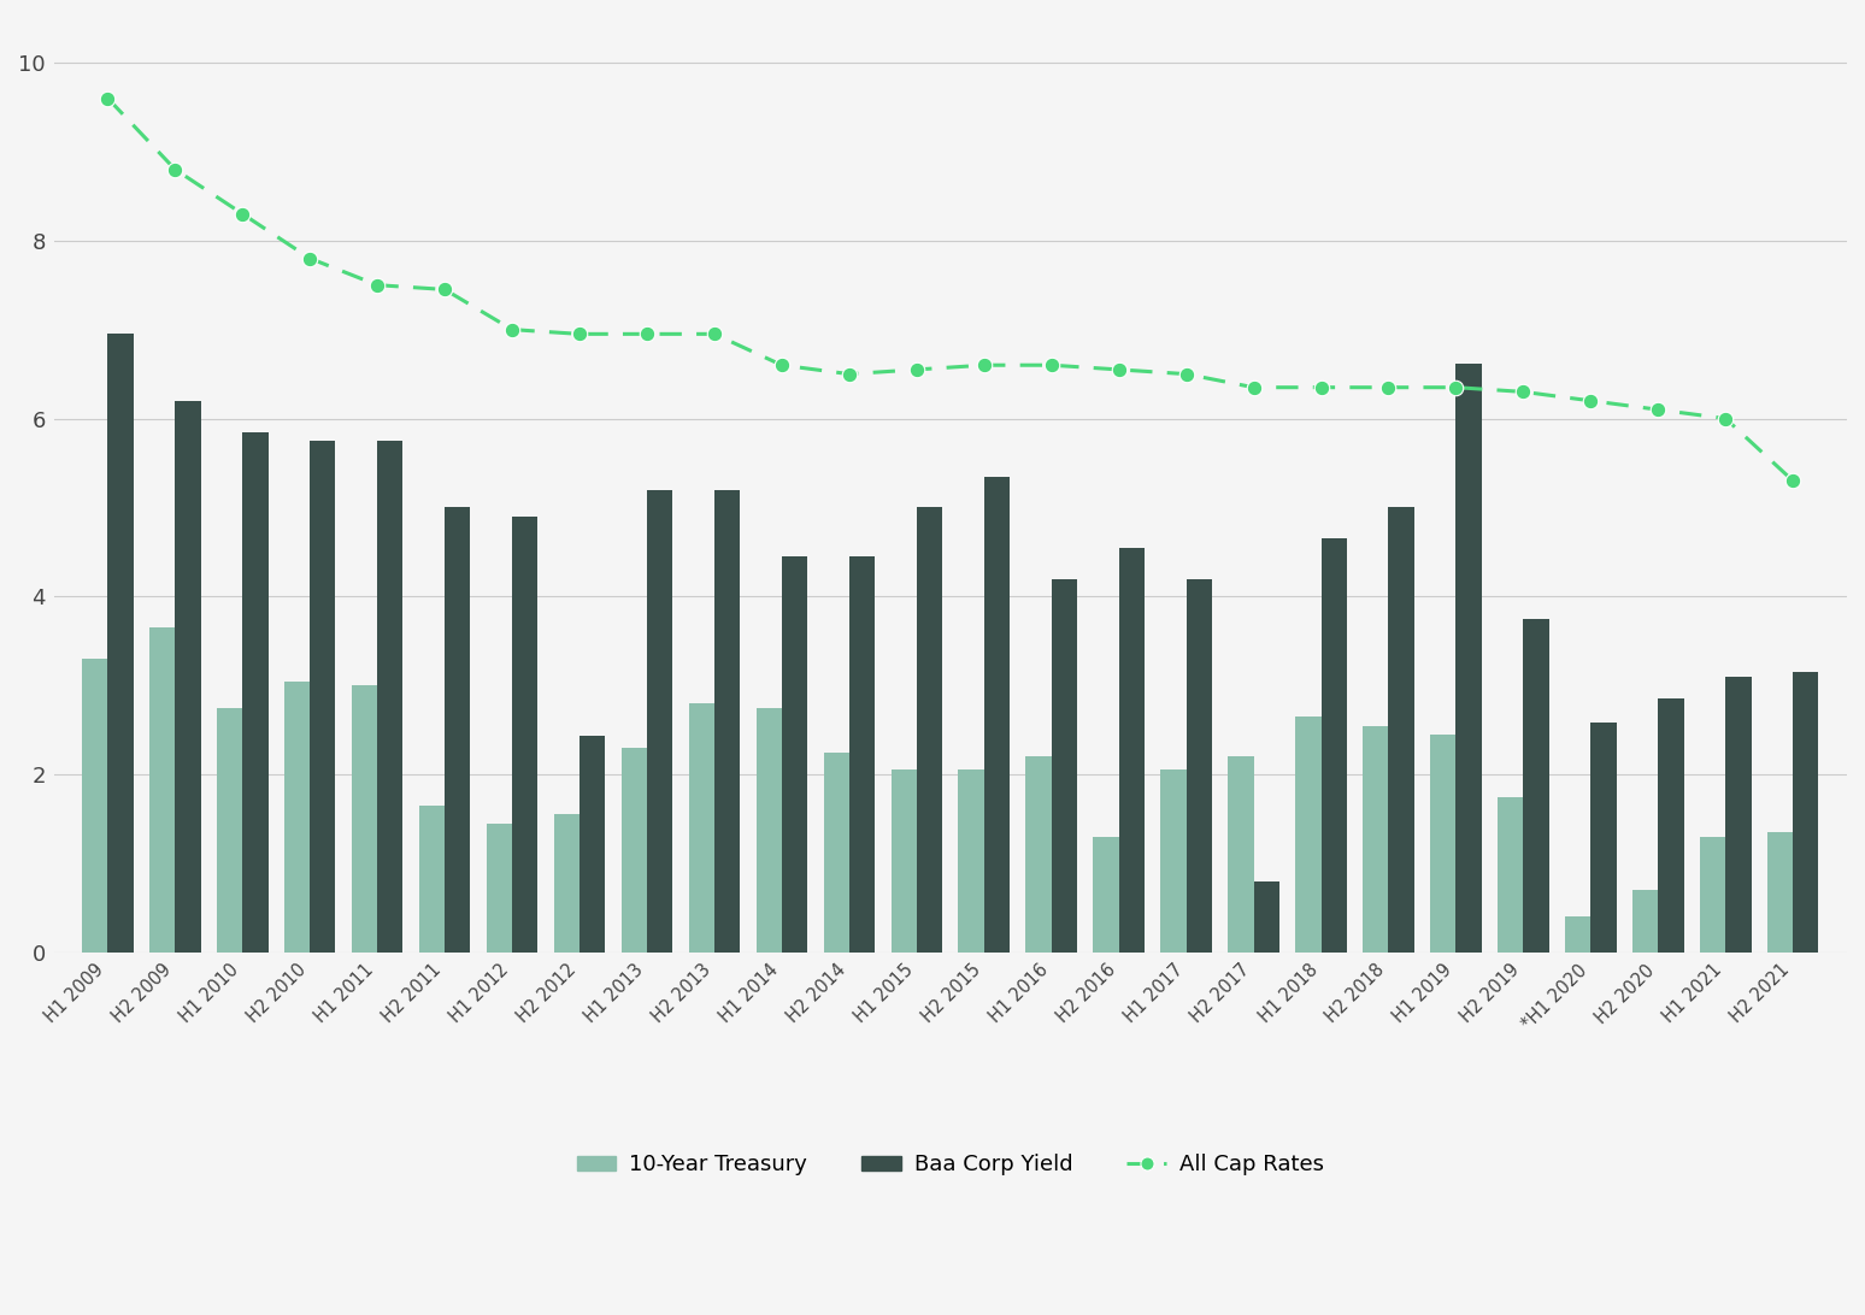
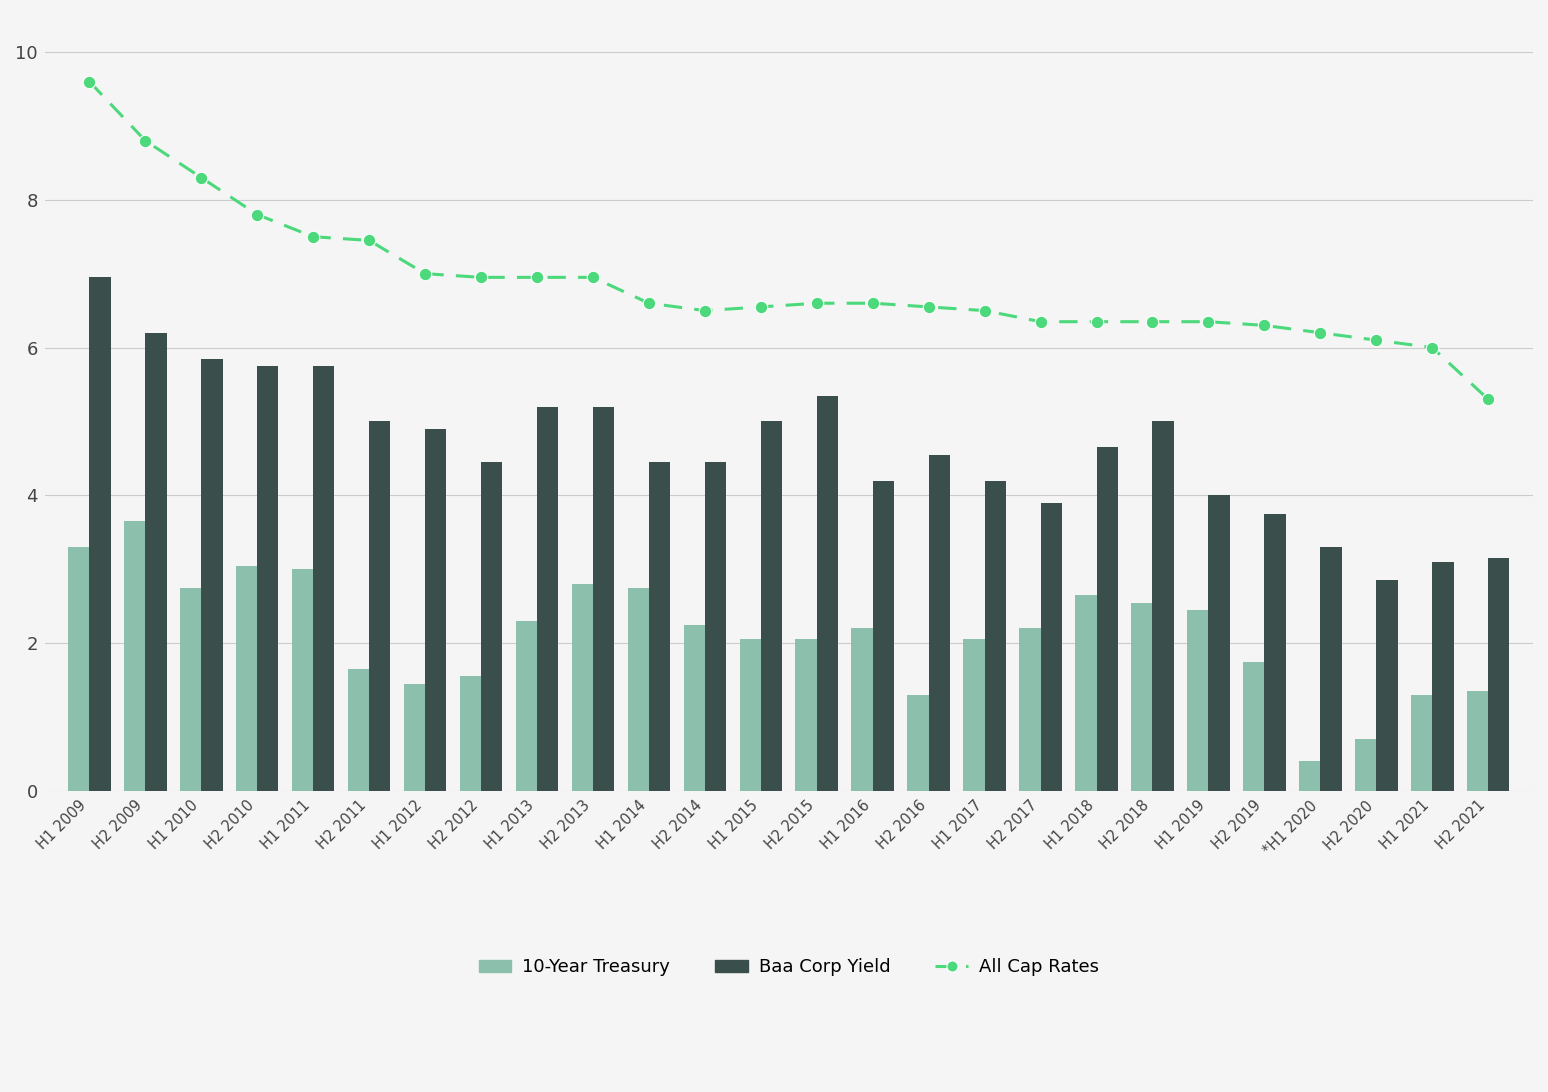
Baa Corp Yield/H2 2012: 2.44 -> 4.45
Baa Corp Yield/H2 2017: 0.80 -> 3.90
Baa Corp Yield/H1 2019: 6.62 -> 4.00
Baa Corp Yield/*H1 2020: 2.58 -> 3.30
